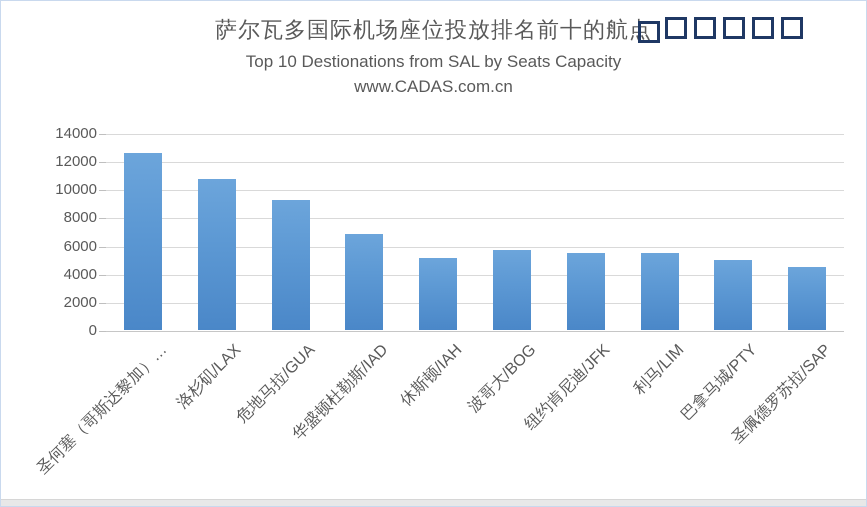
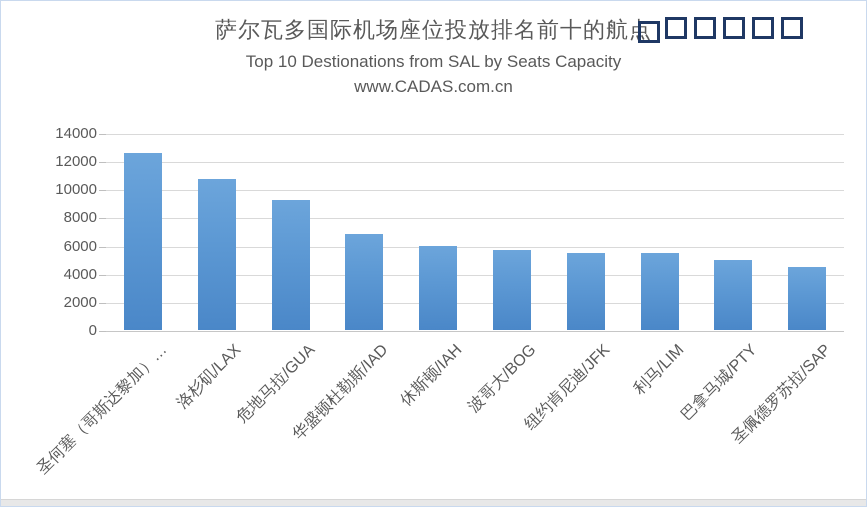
休斯顿/IAH: 5100 -> 6000
